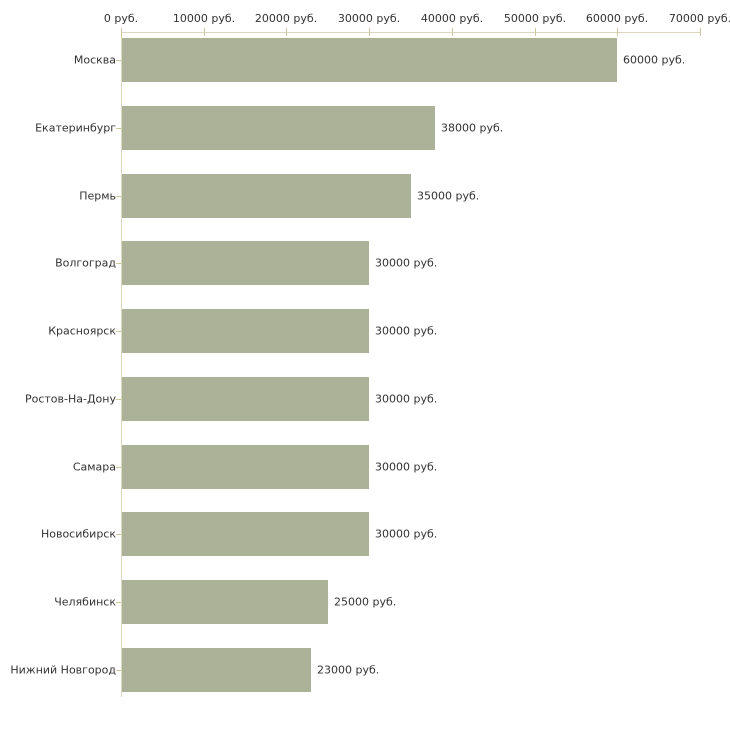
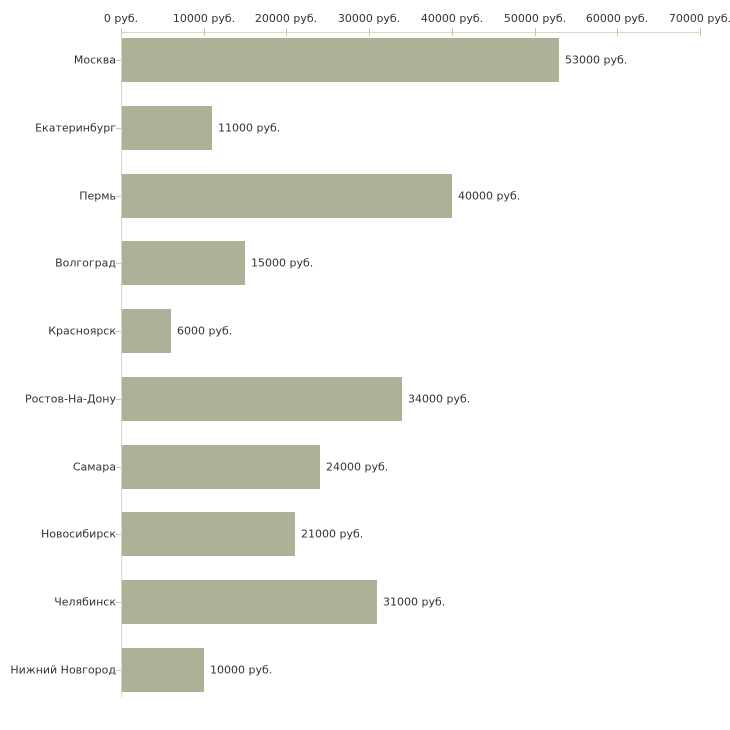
Москва: 60000 -> 53000
Екатеринбург: 38000 -> 11000
Пермь: 35000 -> 40000
Волгоград: 30000 -> 15000
Красноярск: 30000 -> 6000
Ростов-На-Дону: 30000 -> 34000
Самара: 30000 -> 24000
Новосибирск: 30000 -> 21000
Челябинск: 25000 -> 31000
Нижний Новгород: 23000 -> 10000
